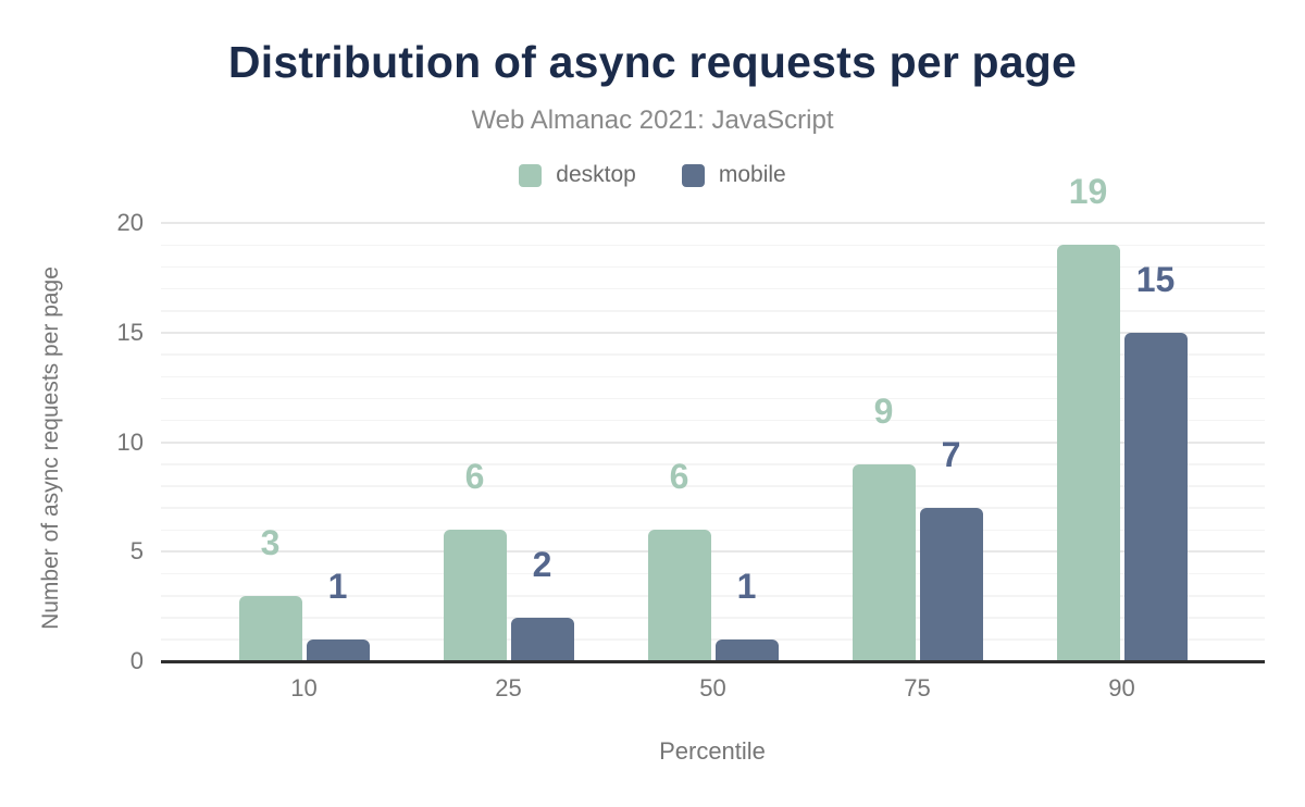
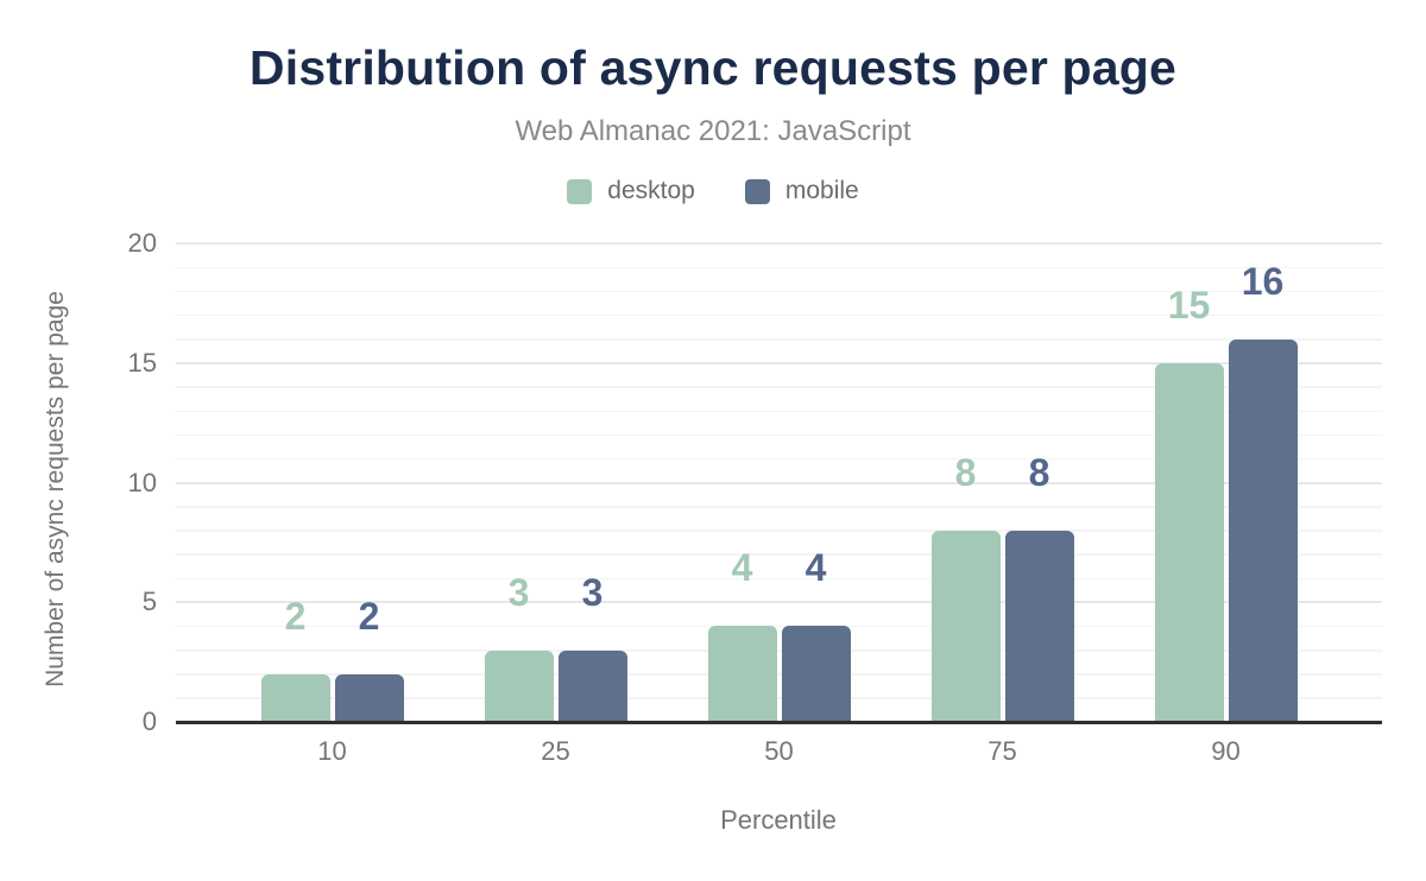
desktop/10: 3 -> 2
mobile/10: 1 -> 2
desktop/25: 6 -> 3
mobile/25: 2 -> 3
desktop/50: 6 -> 4
mobile/50: 1 -> 4
desktop/75: 9 -> 8
mobile/75: 7 -> 8
desktop/90: 19 -> 15
mobile/90: 15 -> 16
